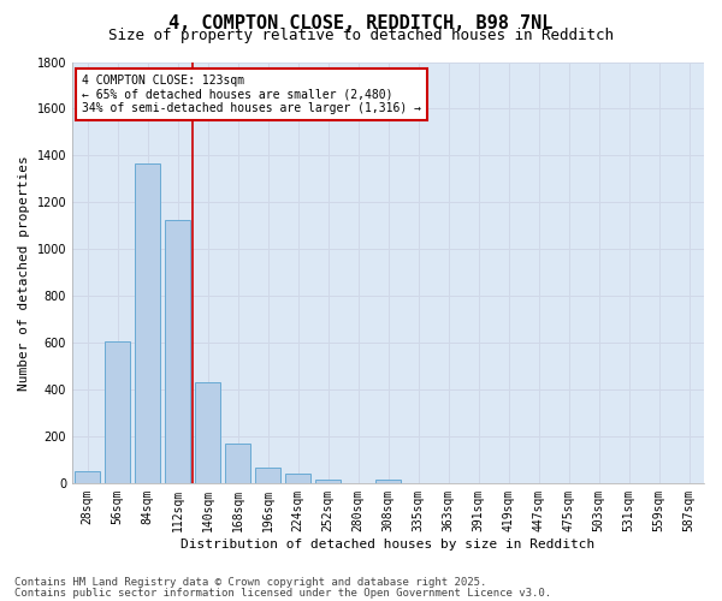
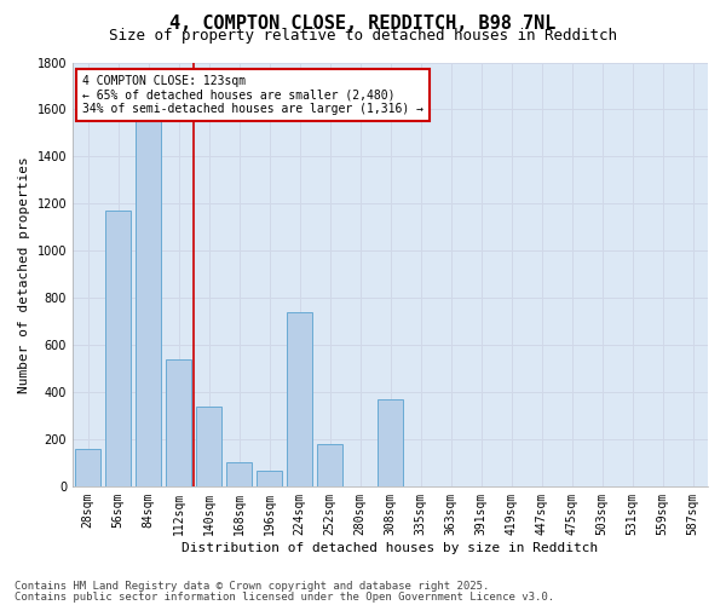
28sqm: 50 -> 160
56sqm: 600 -> 1170
84sqm: 1360 -> 1560
112sqm: 1120 -> 540
140sqm: 430 -> 340
168sqm: 170 -> 100
224sqm: 40 -> 740
252sqm: 20 -> 180
308sqm: 20 -> 370
